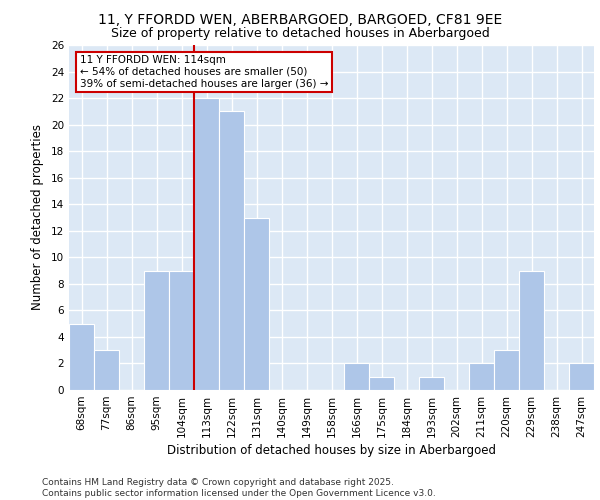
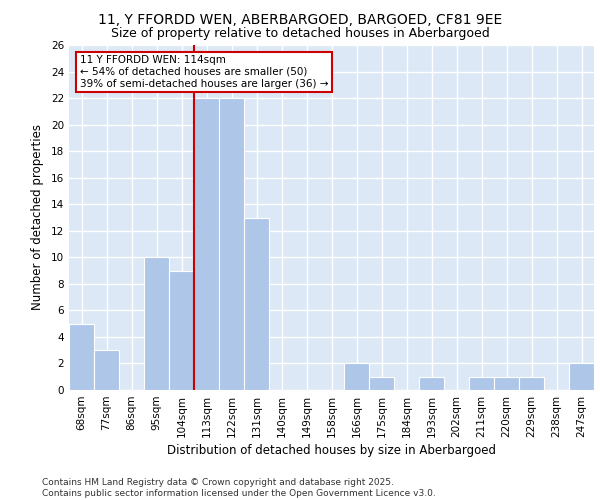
95sqm: 9 -> 10
122sqm: 21 -> 22
211sqm: 2 -> 1
220sqm: 3 -> 1
229sqm: 9 -> 1
